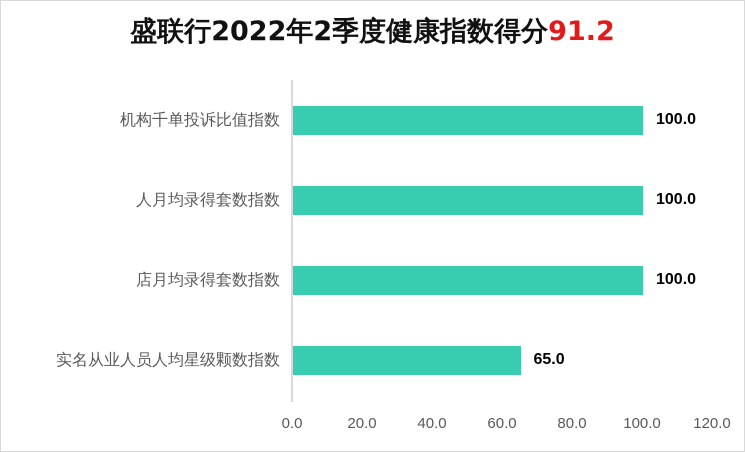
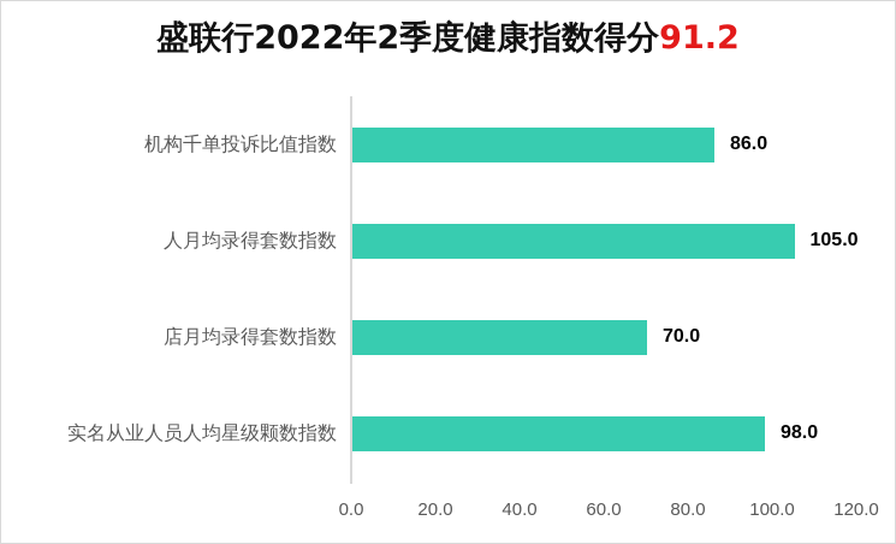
机构千单投诉比值指数: 100.0 -> 86.0
人月均录得套数指数: 100.0 -> 105.0
店月均录得套数指数: 100.0 -> 70.0
实名从业人员人均星级颗数指数: 65.0 -> 98.0
